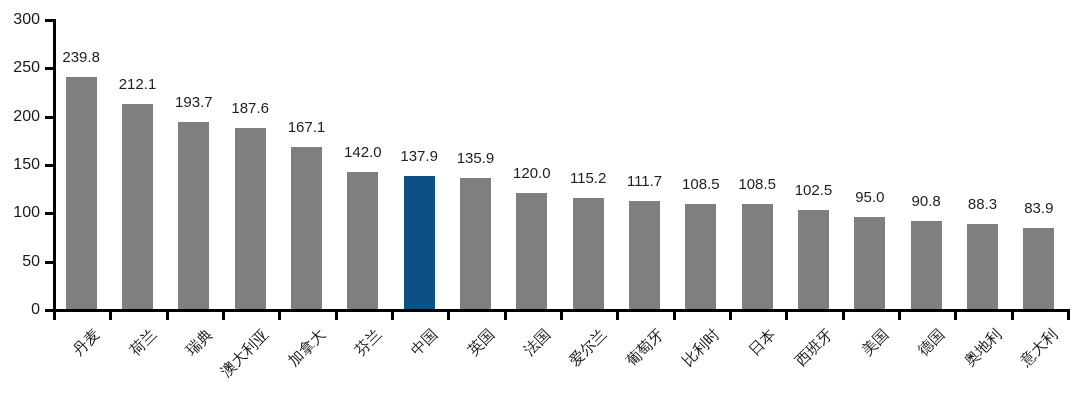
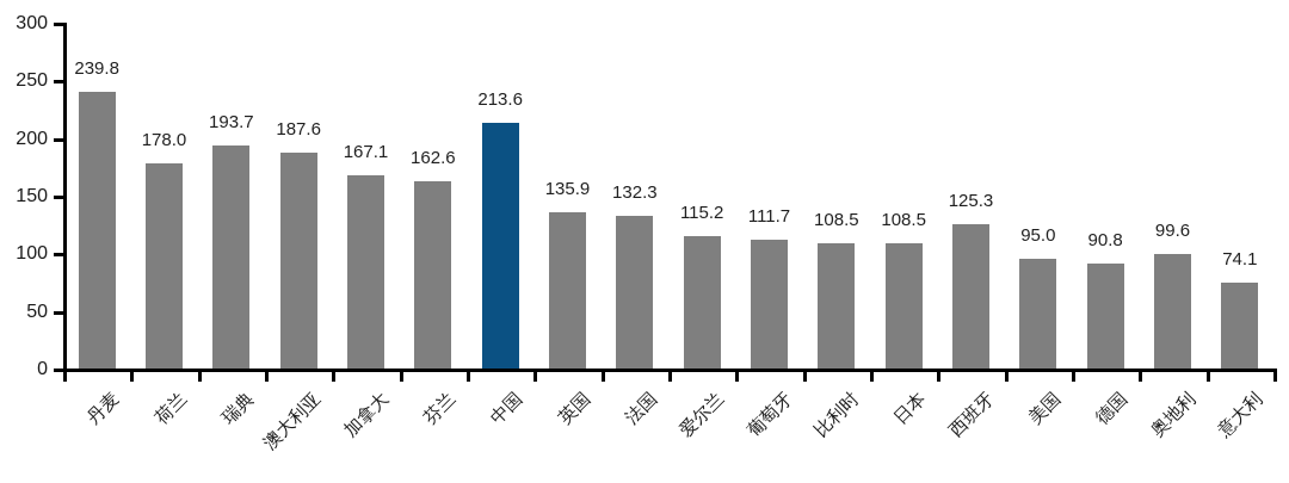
荷兰: 212.1 -> 178.0
芬兰: 142.0 -> 162.6
中国: 137.9 -> 213.6
法国: 120.0 -> 132.3
西班牙: 102.5 -> 125.3
奥地利: 88.3 -> 99.6
意大利: 83.9 -> 74.1
